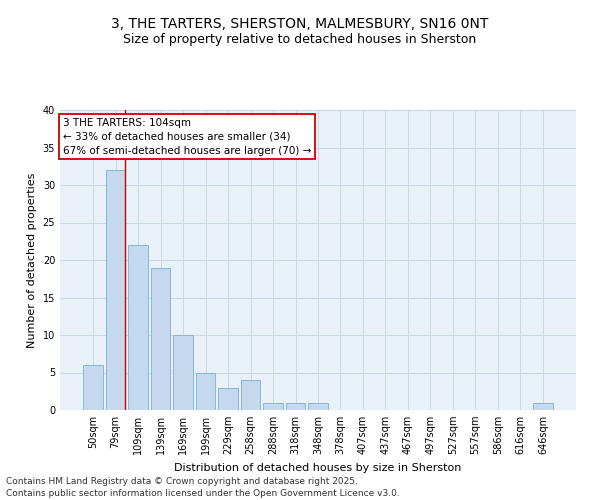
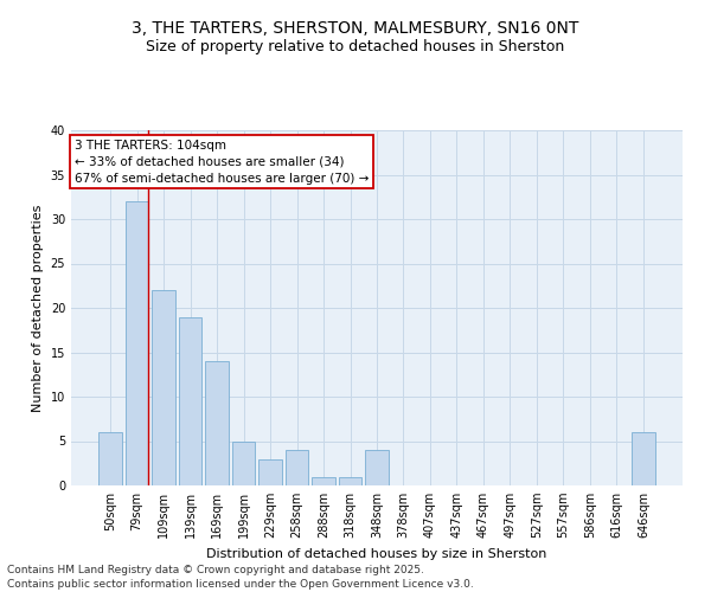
169sqm: 10 -> 14
348sqm: 1 -> 4
646sqm: 1 -> 6
